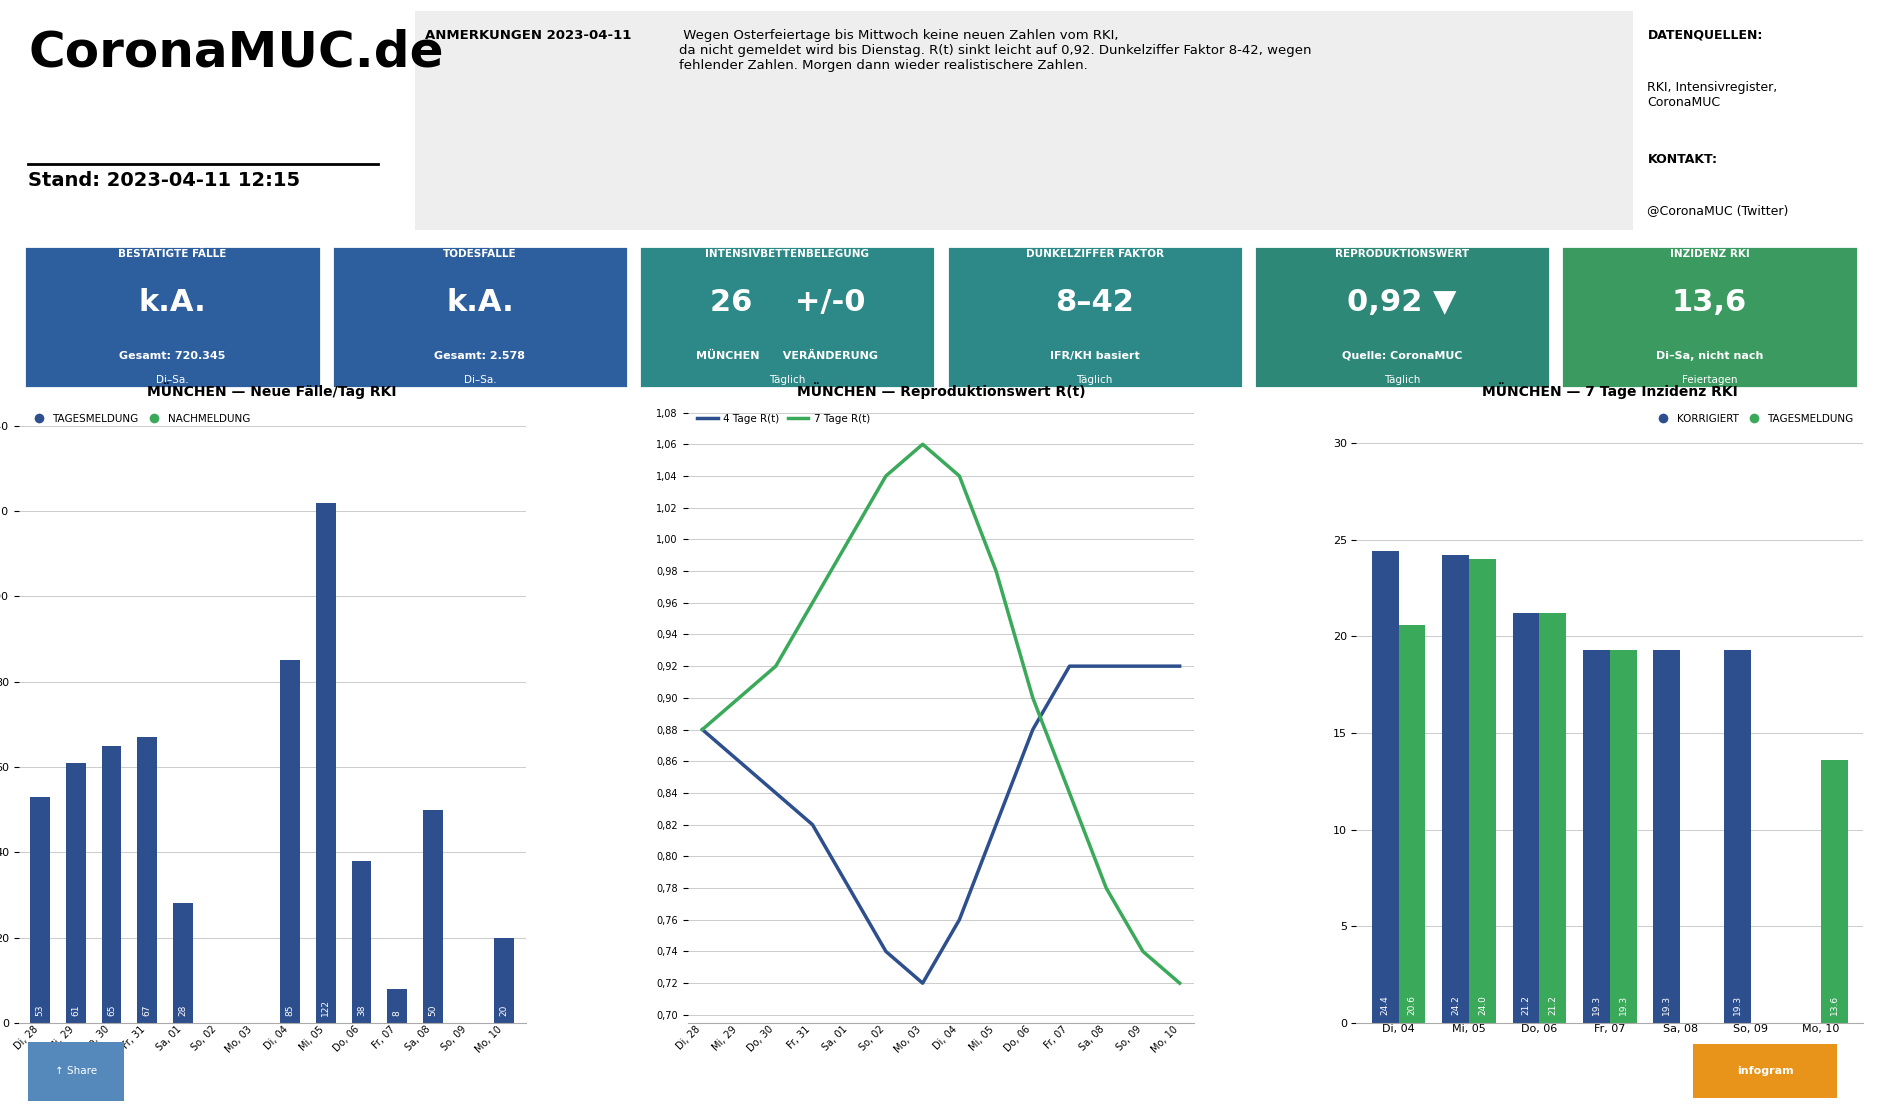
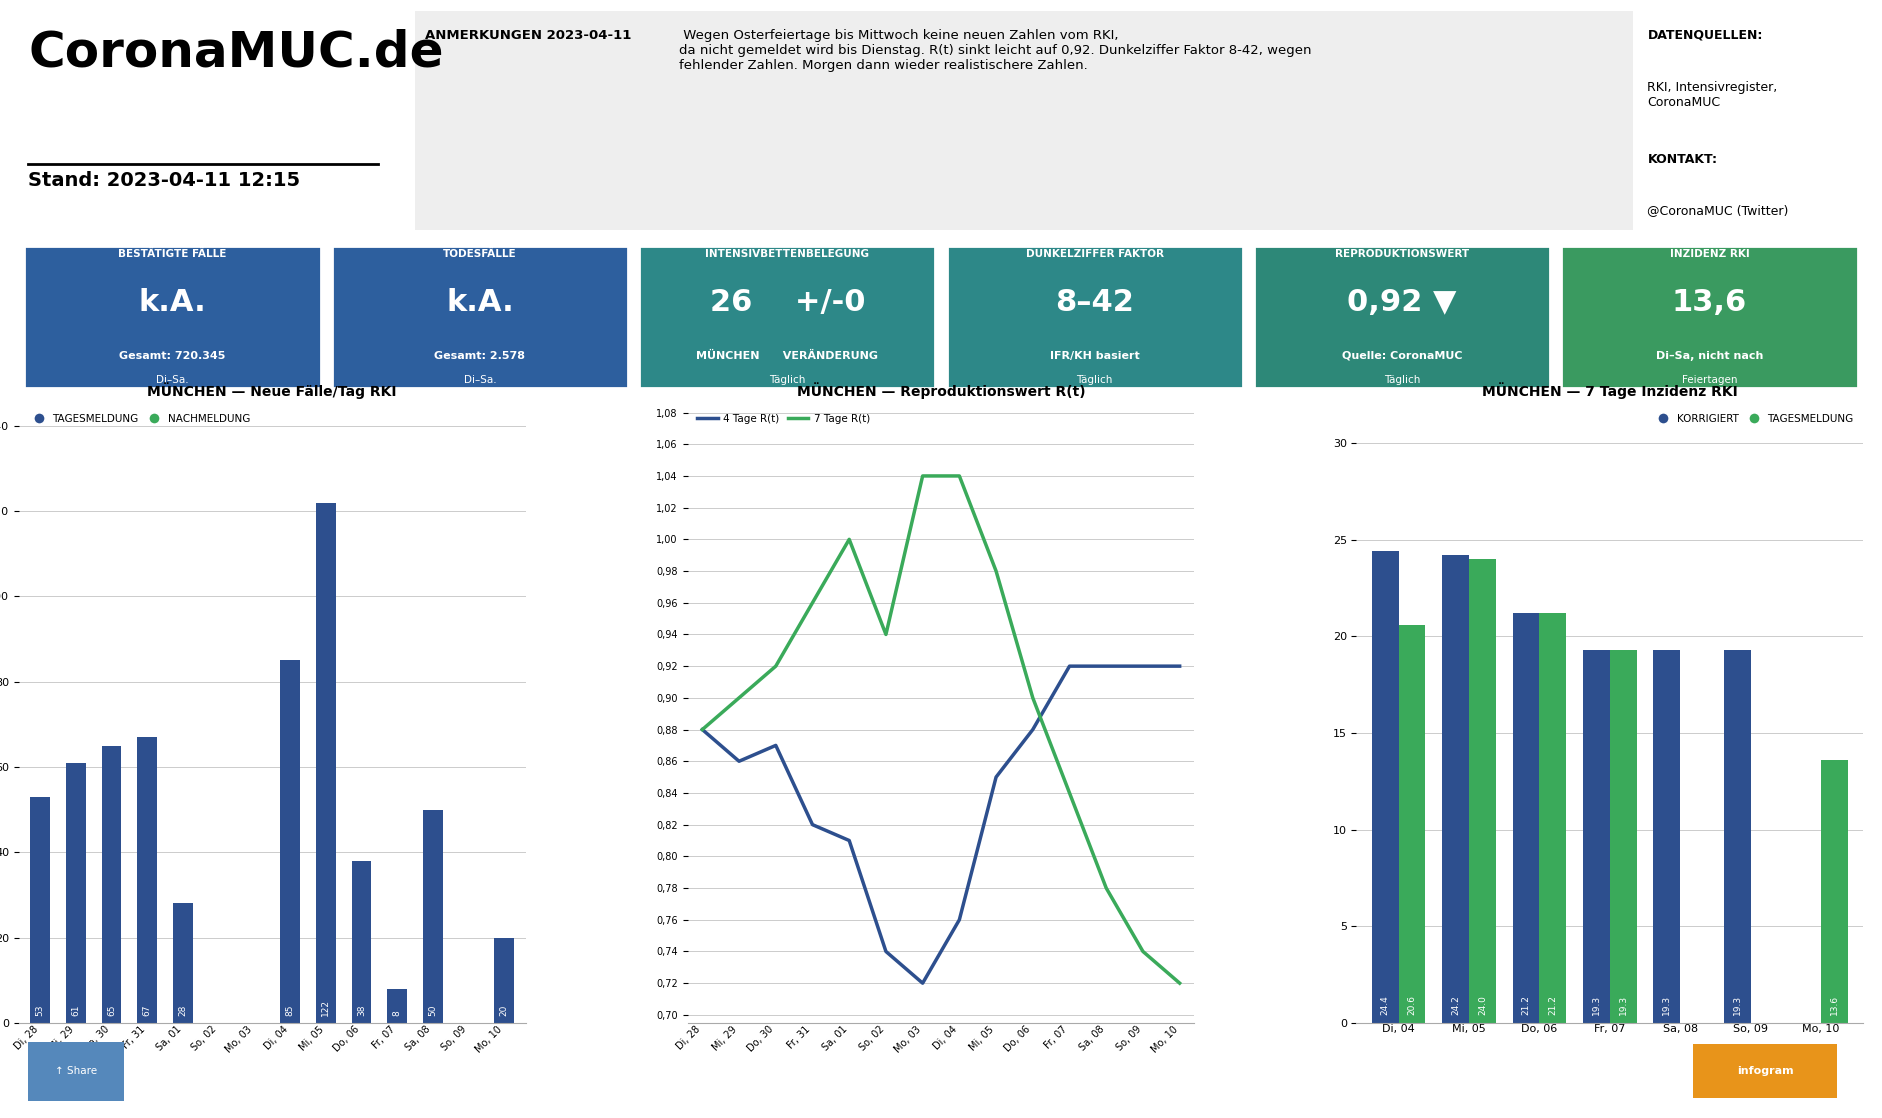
MÜNCHEN — Reproduktionswert R(t)/4 Tage R(t)/Do, 30: 0,84 -> 0,87
MÜNCHEN — Reproduktionswert R(t)/4 Tage R(t)/Sa, 01: 0,78 -> 0,81
MÜNCHEN — Reproduktionswert R(t)/7 Tage R(t)/So, 02: 1,04 -> 0,94
MÜNCHEN — Reproduktionswert R(t)/7 Tage R(t)/Mo, 03: 1,06 -> 1,04
MÜNCHEN — Reproduktionswert R(t)/4 Tage R(t)/Mi, 05: 0,82 -> 0,85
